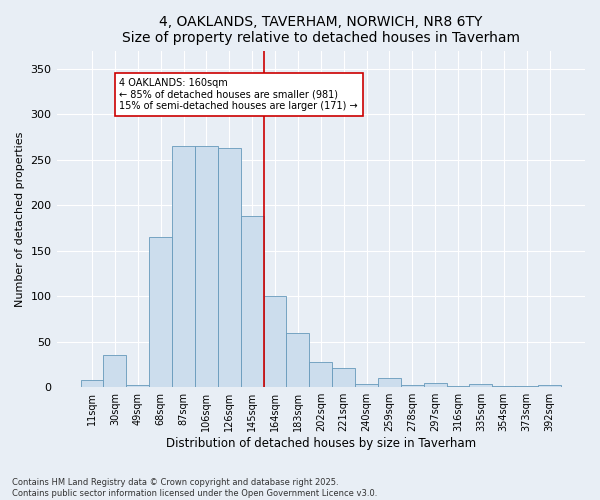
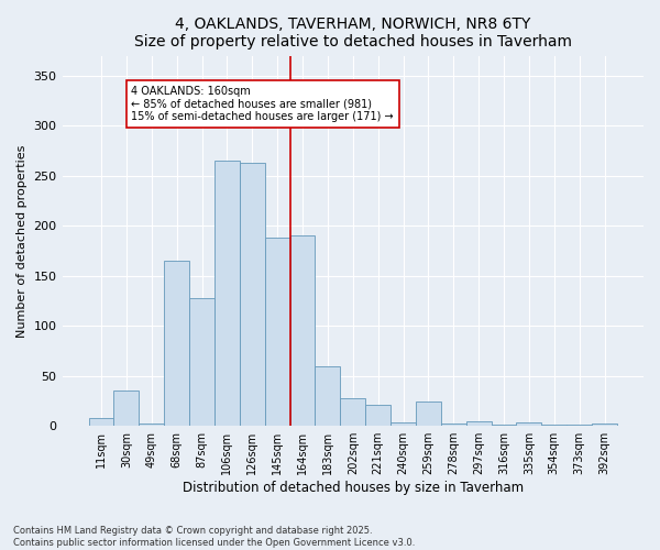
87sqm: 265 -> 128
164sqm: 100 -> 190
259sqm: 10 -> 24
